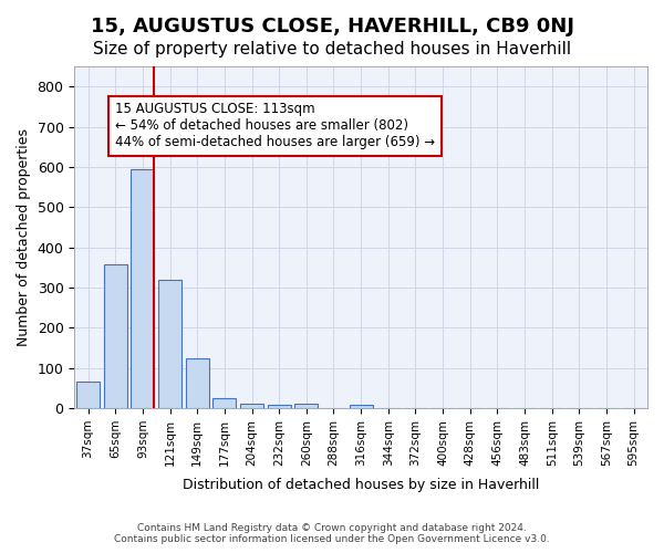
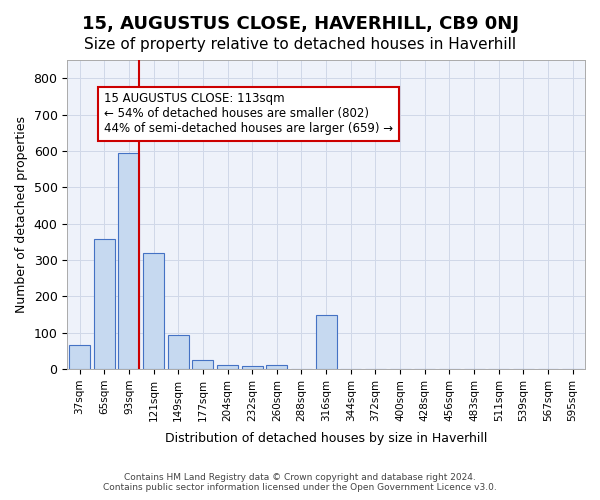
149sqm: 125 -> 95
316sqm: 8 -> 150
